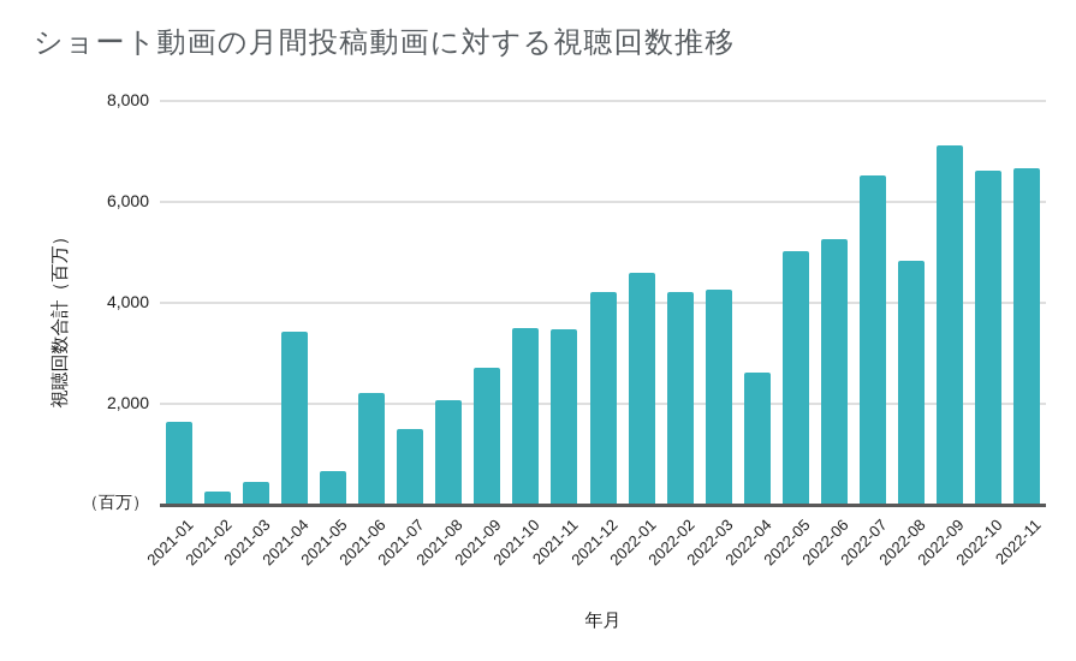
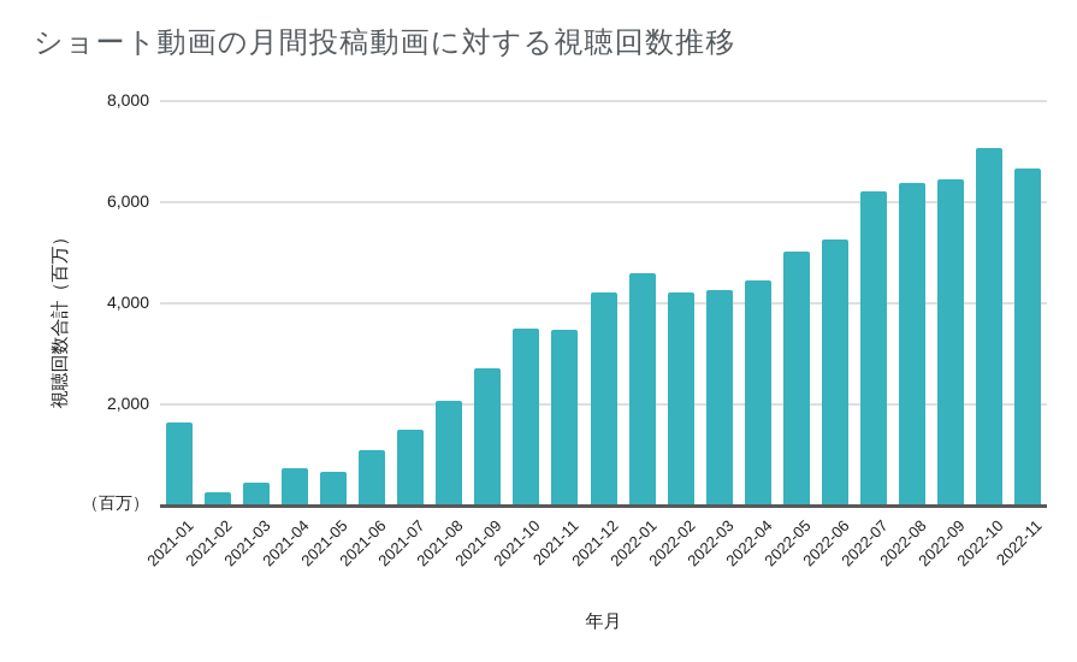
2021-04: 3400 -> 700
2021-06: 2200 -> 1100
2022-04: 2600 -> 4400
2022-07: 6500 -> 6200
2022-08: 4800 -> 6400
2022-09: 7100 -> 6400
2022-10: 6600 -> 7000
